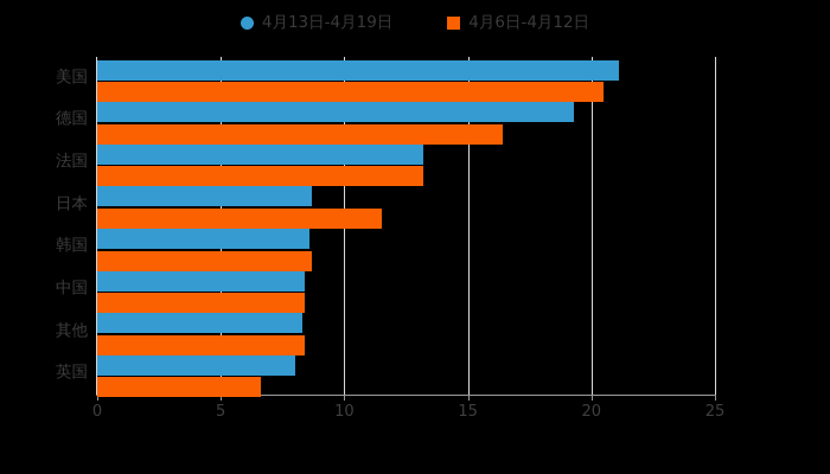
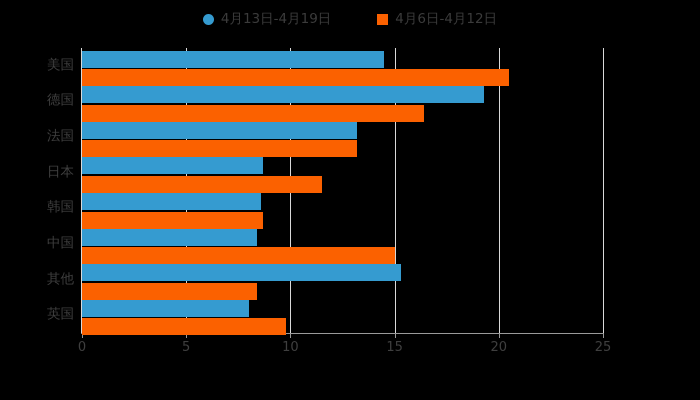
4月13日-4月19日/美国: 21.1 -> 14.5
4月6日-4月12日/中国: 8.4 -> 15.0
4月13日-4月19日/其他: 8.3 -> 15.3
4月6日-4月12日/英国: 6.6 -> 9.8
